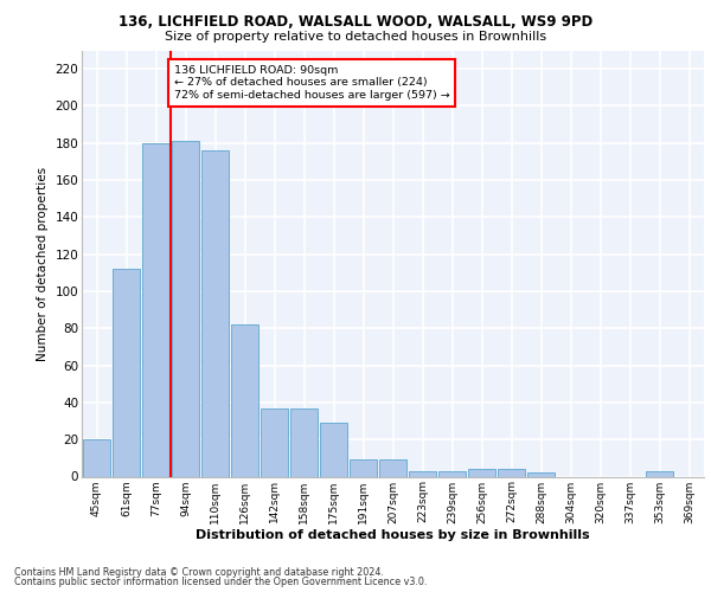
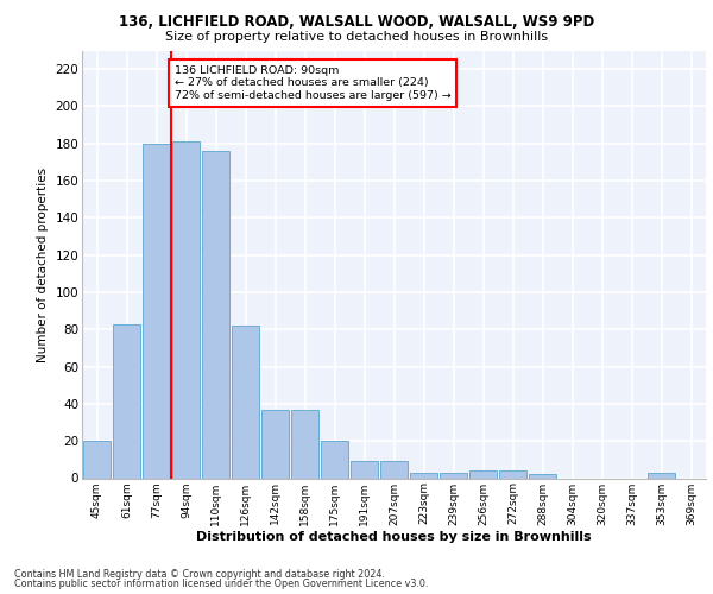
61sqm: 112 -> 83
175sqm: 29 -> 20
